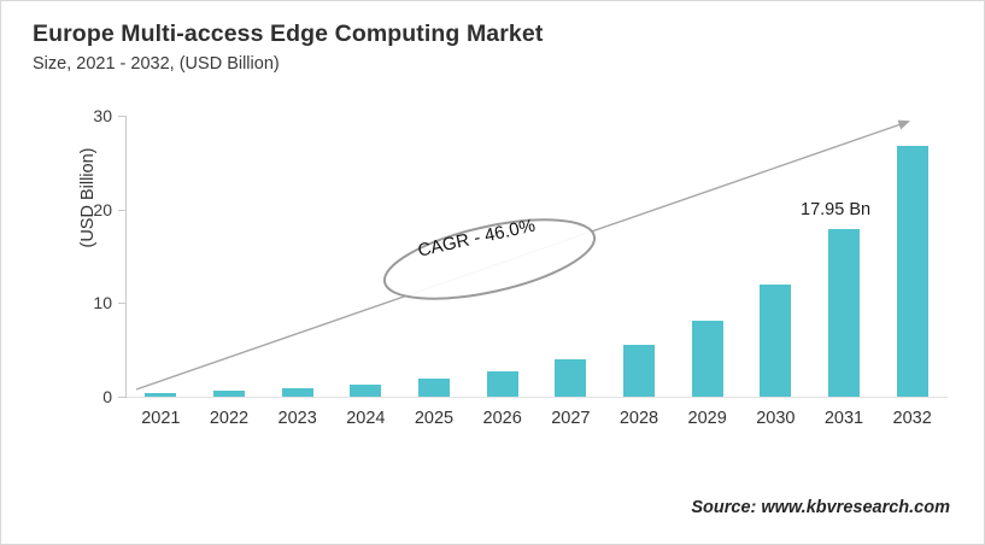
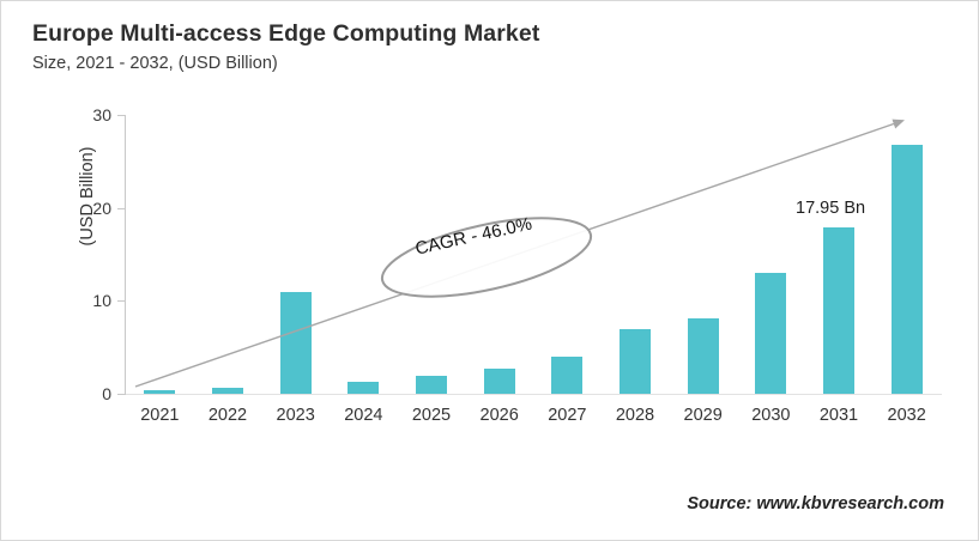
2023: 1 -> 11
2028: 6 -> 7
2030: 12 -> 13
